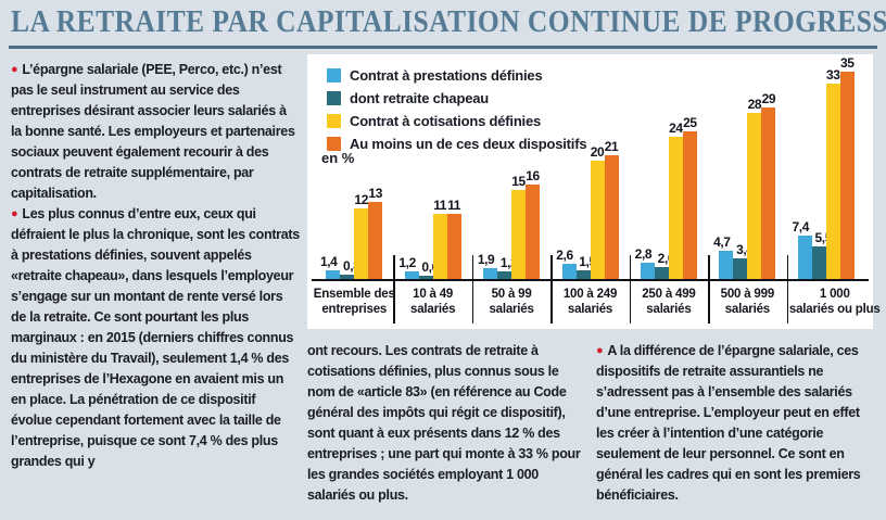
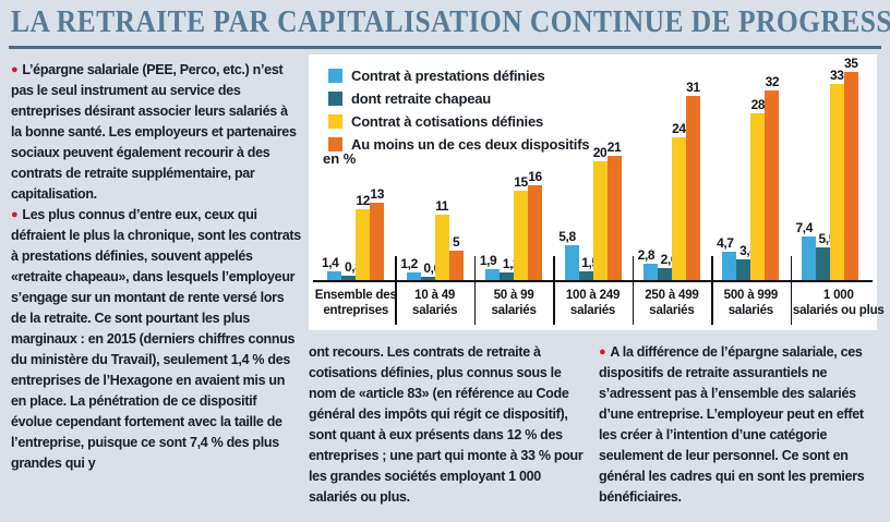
Au moins un de ces deux dispositifs/10 à 49 salariés: 11 -> 5
Contrat à prestations définies/100 à 249 salariés: 2,6 -> 5,8
Au moins un de ces deux dispositifs/250 à 499 salariés: 25 -> 31
Au moins un de ces deux dispositifs/500 à 999 salariés: 29 -> 32
